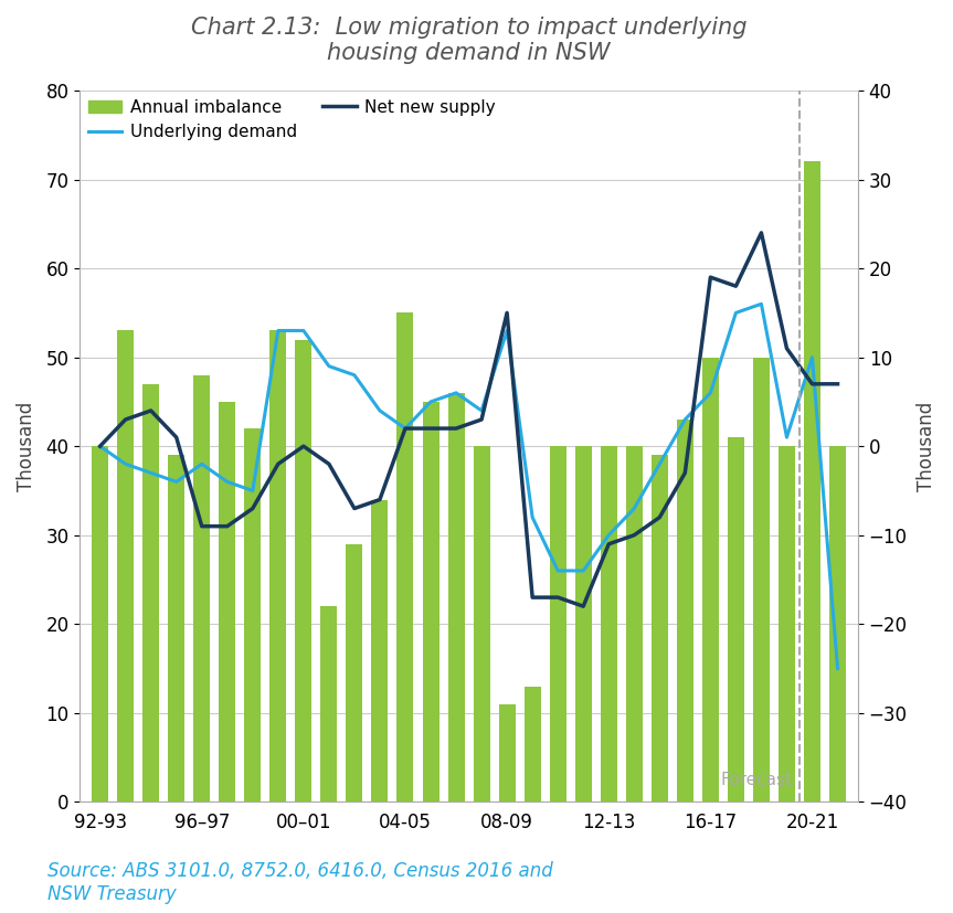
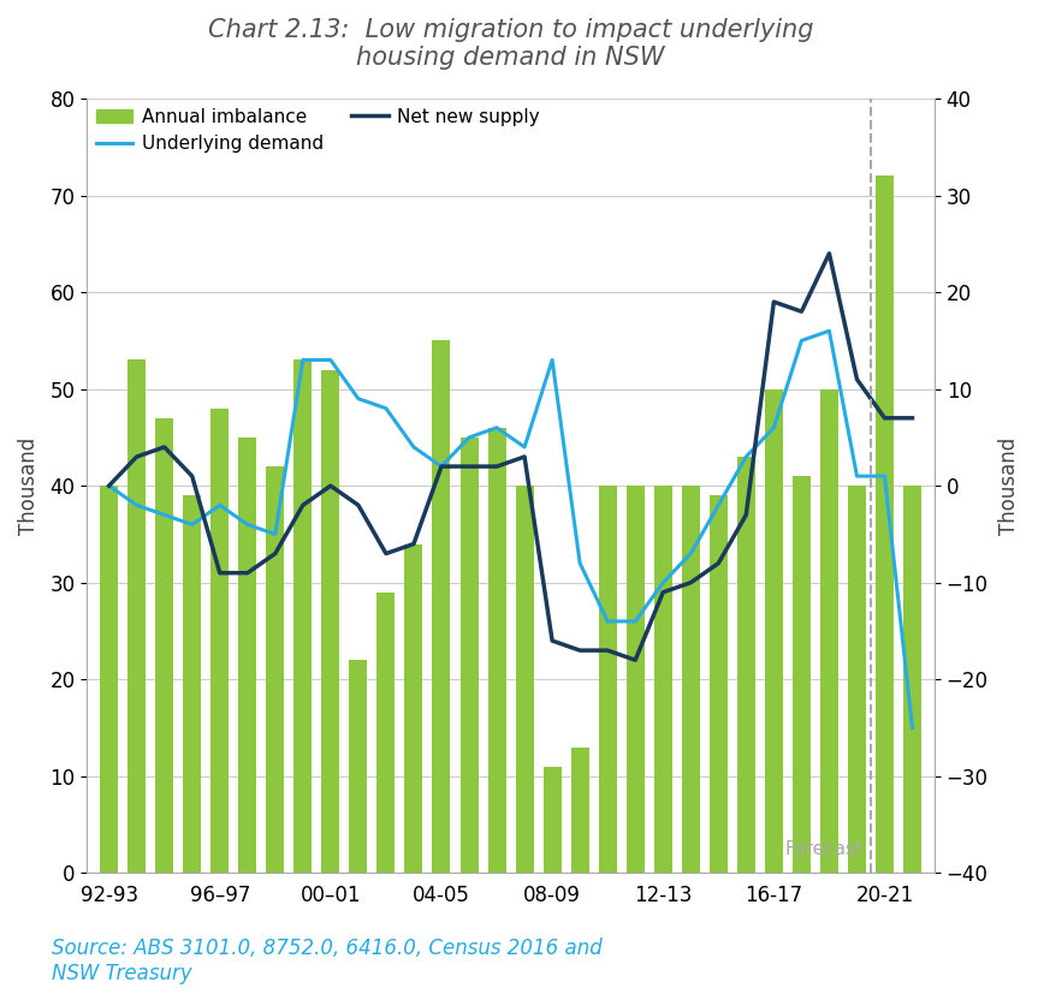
Net new supply/08-09: 55 -> 24
Underlying demand/20-21: 50 -> 41
